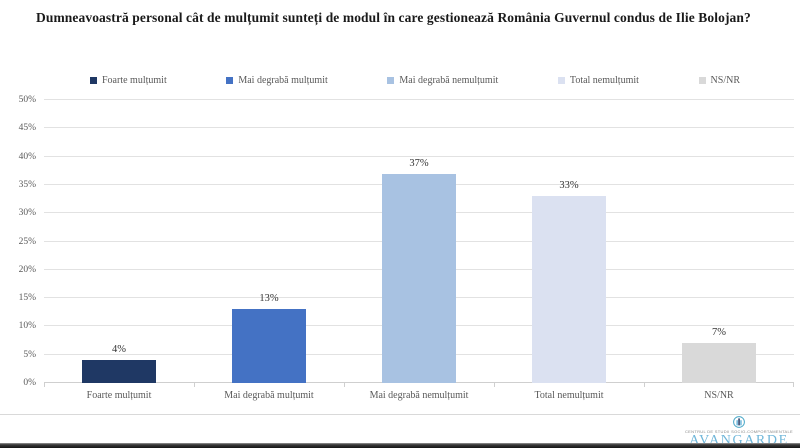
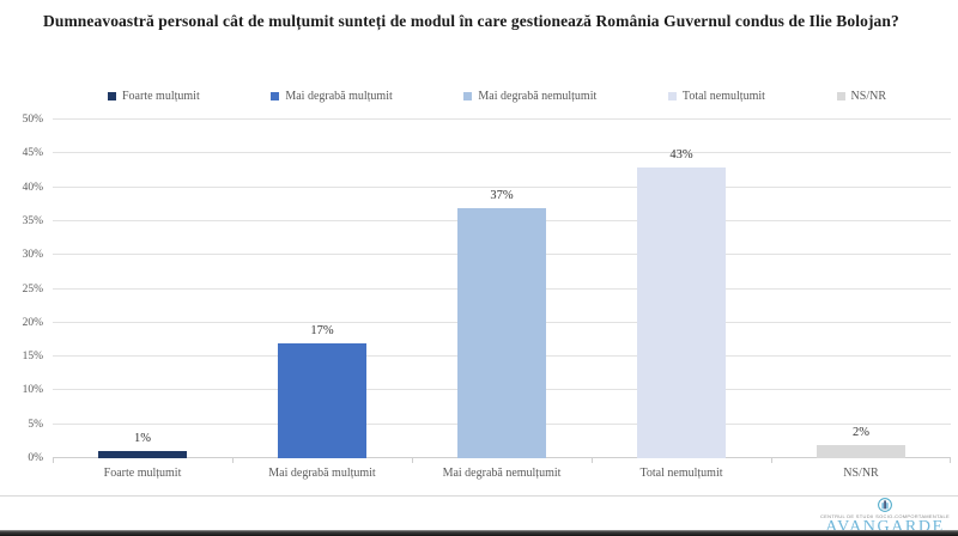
Foarte mulțumit: 4% -> 1%
Mai degrabă mulțumit: 13% -> 17%
Total nemulțumit: 33% -> 43%
NS/NR: 7% -> 2%
